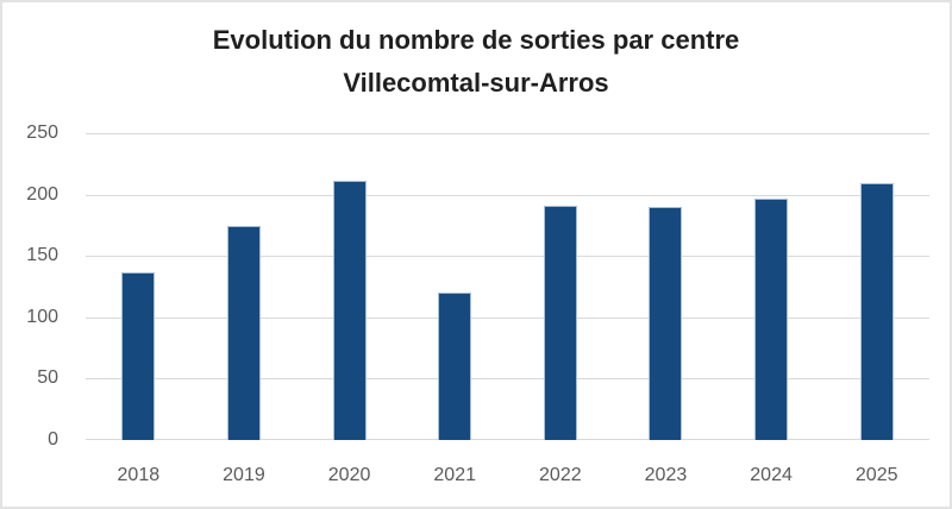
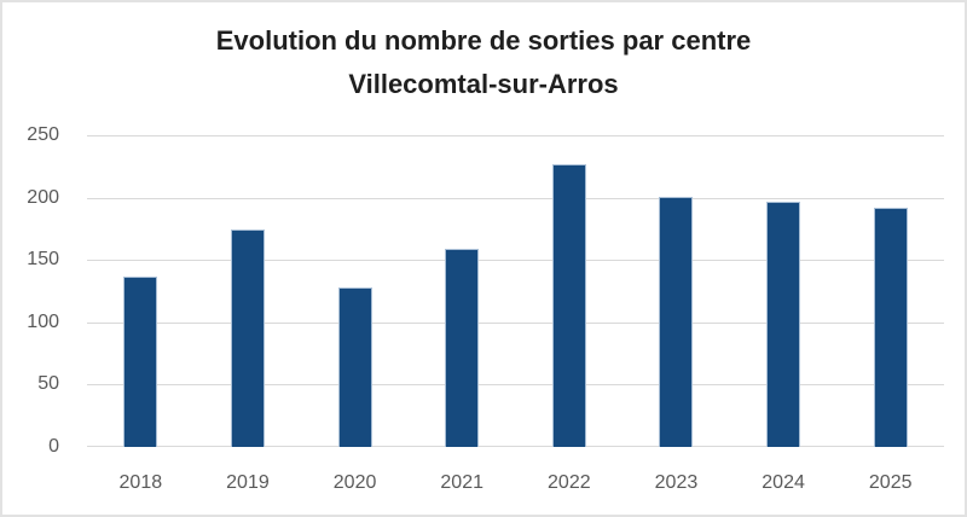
2020: 211 -> 128
2021: 120 -> 159
2022: 191 -> 227
2023: 190 -> 201
2025: 209 -> 192
